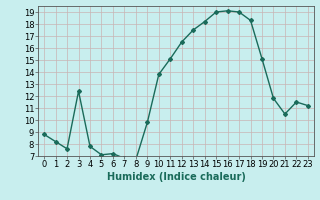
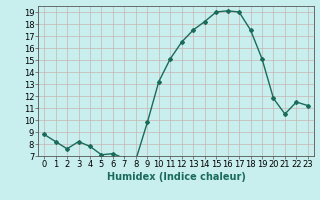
3: 12.4 -> 8.2
10: 13.8 -> 13.2
18: 18.3 -> 17.5
